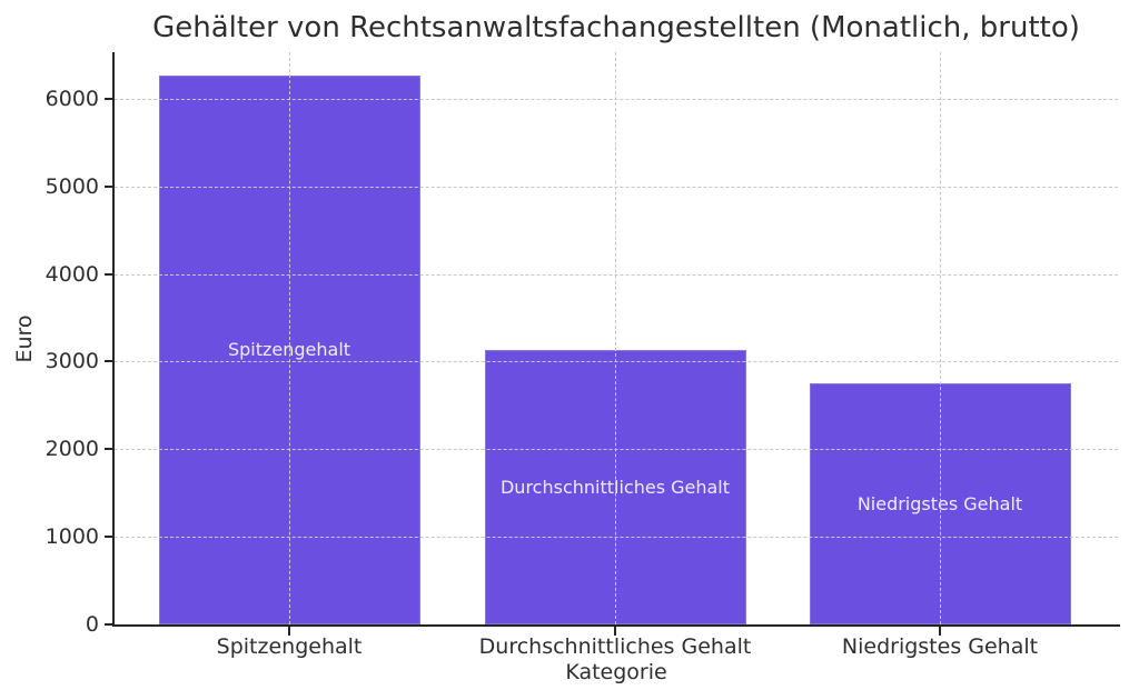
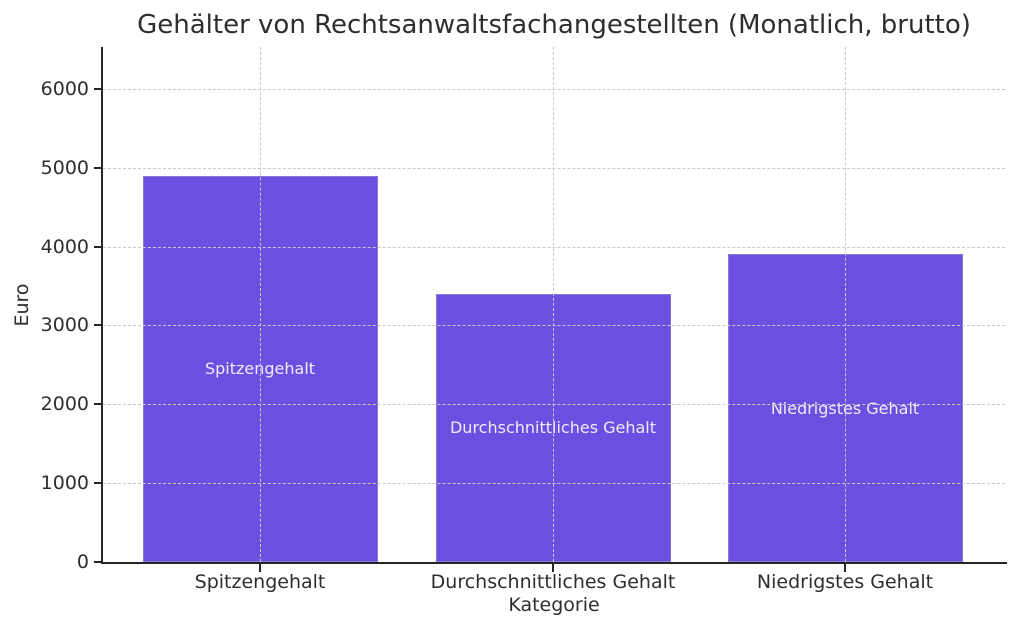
Spitzengehalt: 6300 -> 4900
Durchschnittliches Gehalt: 3100 -> 3400
Niedrigstes Gehalt: 2800 -> 3900
